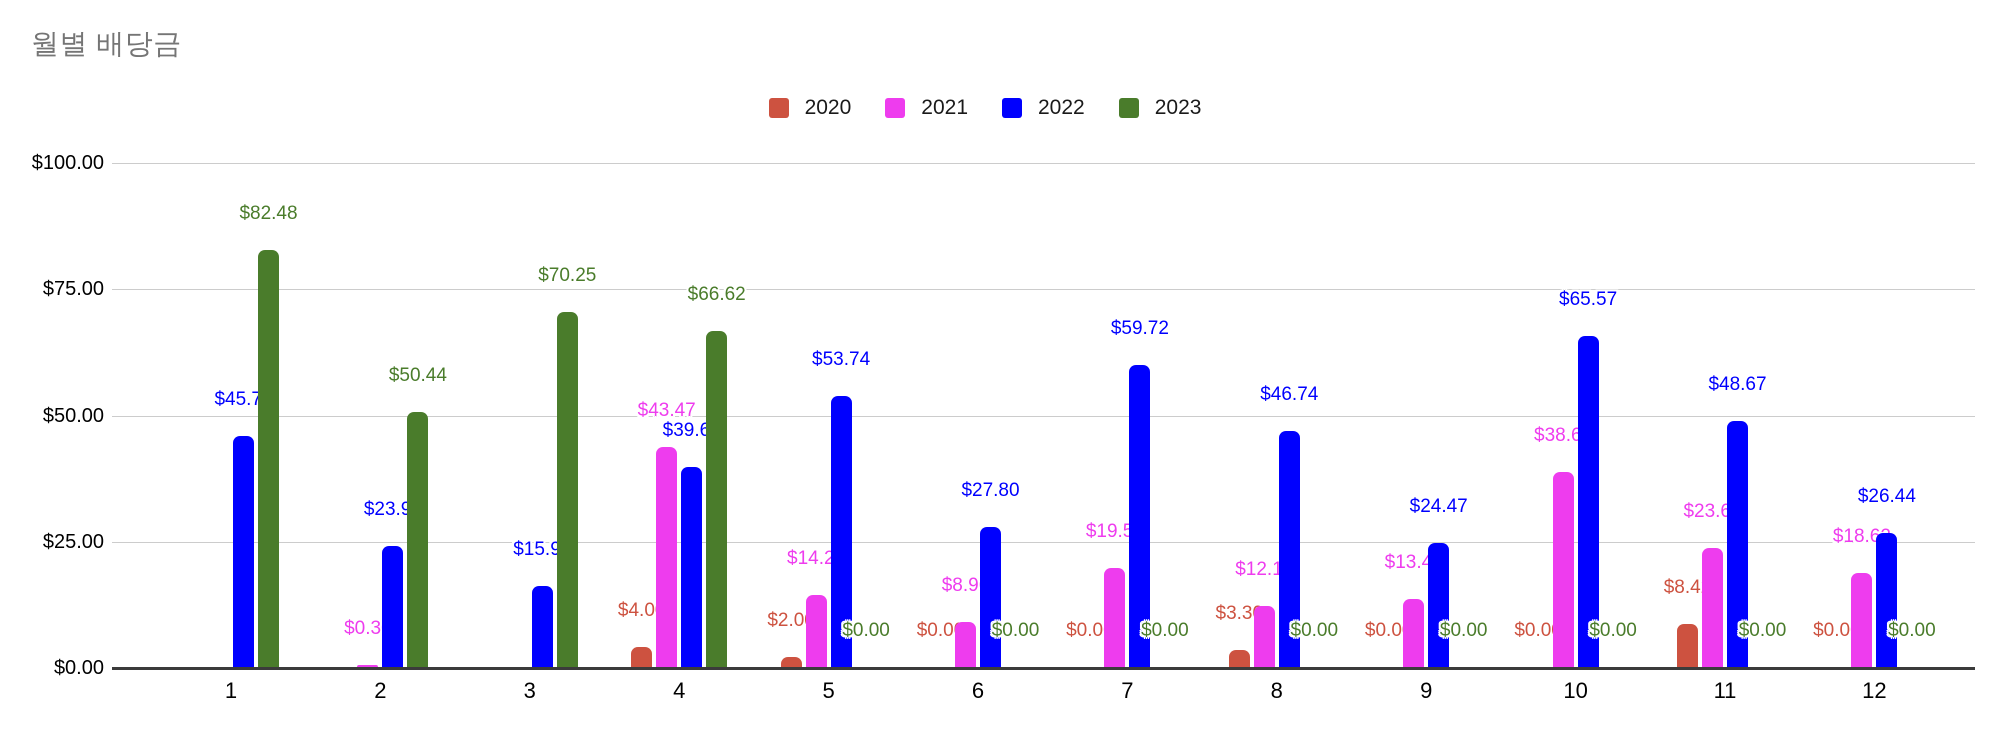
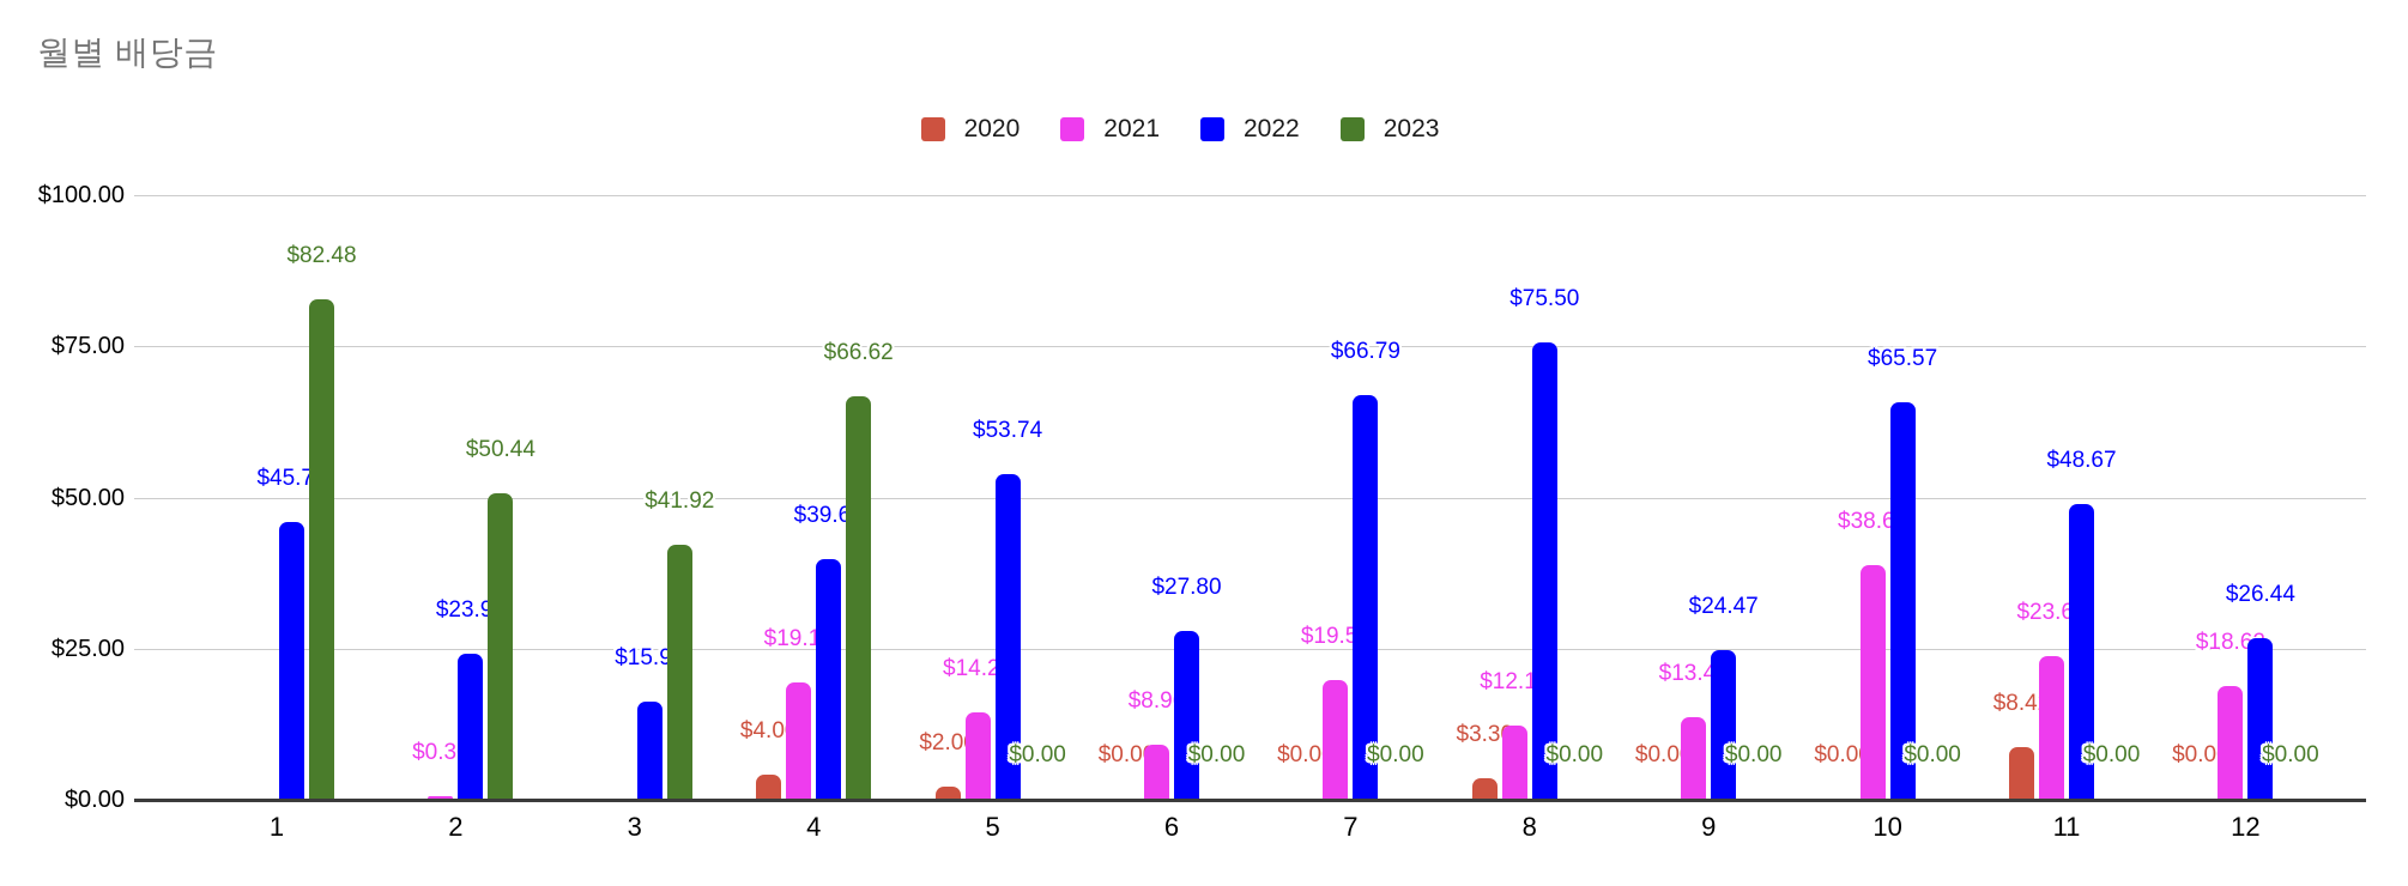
2023/3: $70.25 -> $41.92
2021/4: $43.47 -> $19.18
2022/7: $59.72 -> $66.79
2022/8: $46.74 -> $75.50
